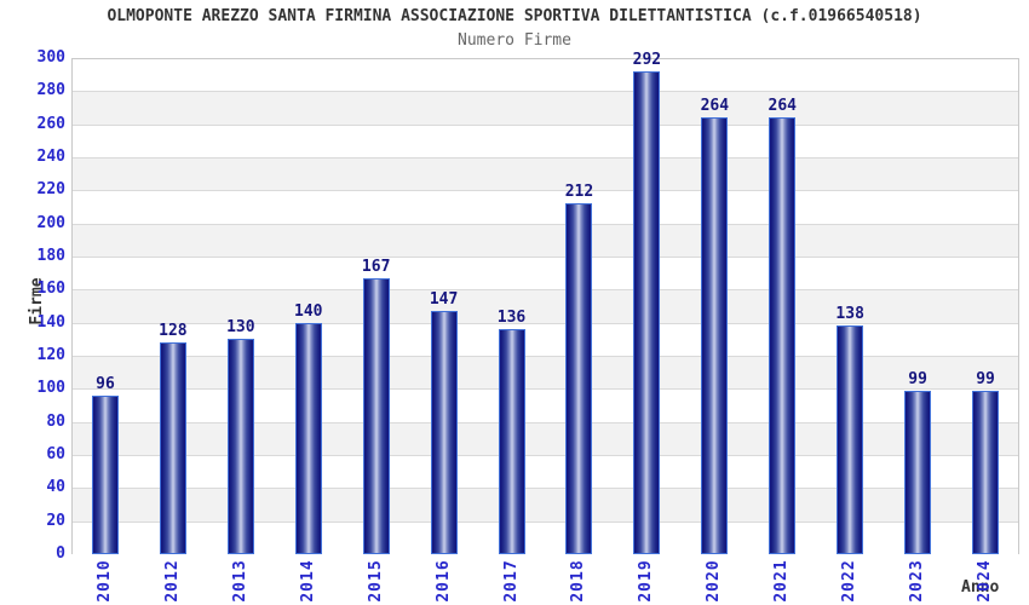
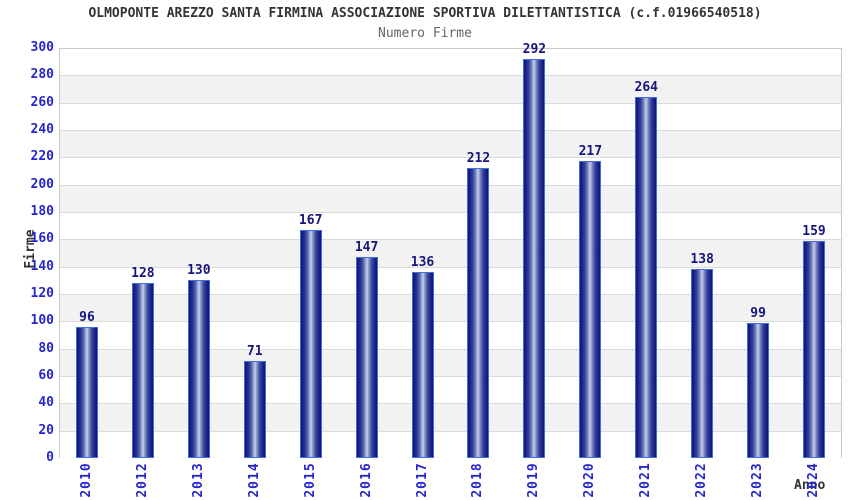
2014: 140 -> 71
2020: 264 -> 217
2024: 99 -> 159
